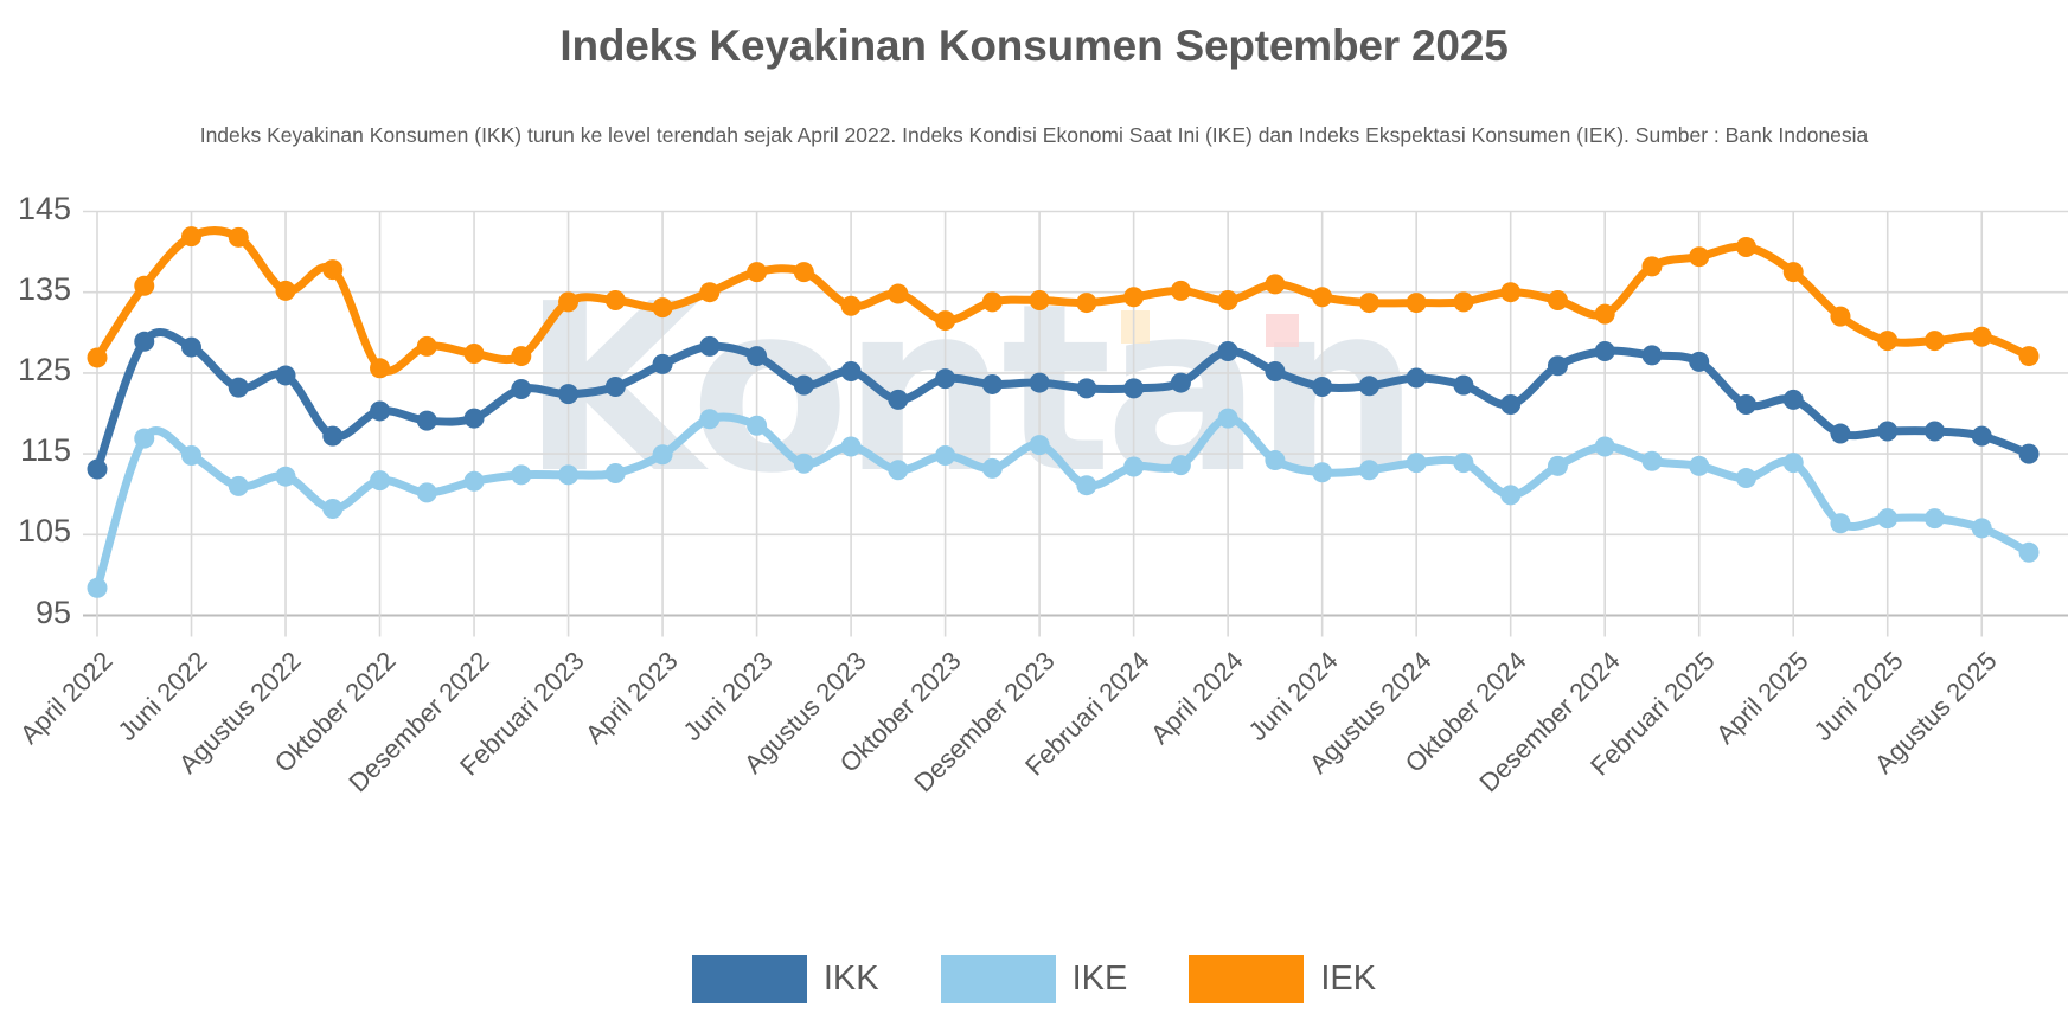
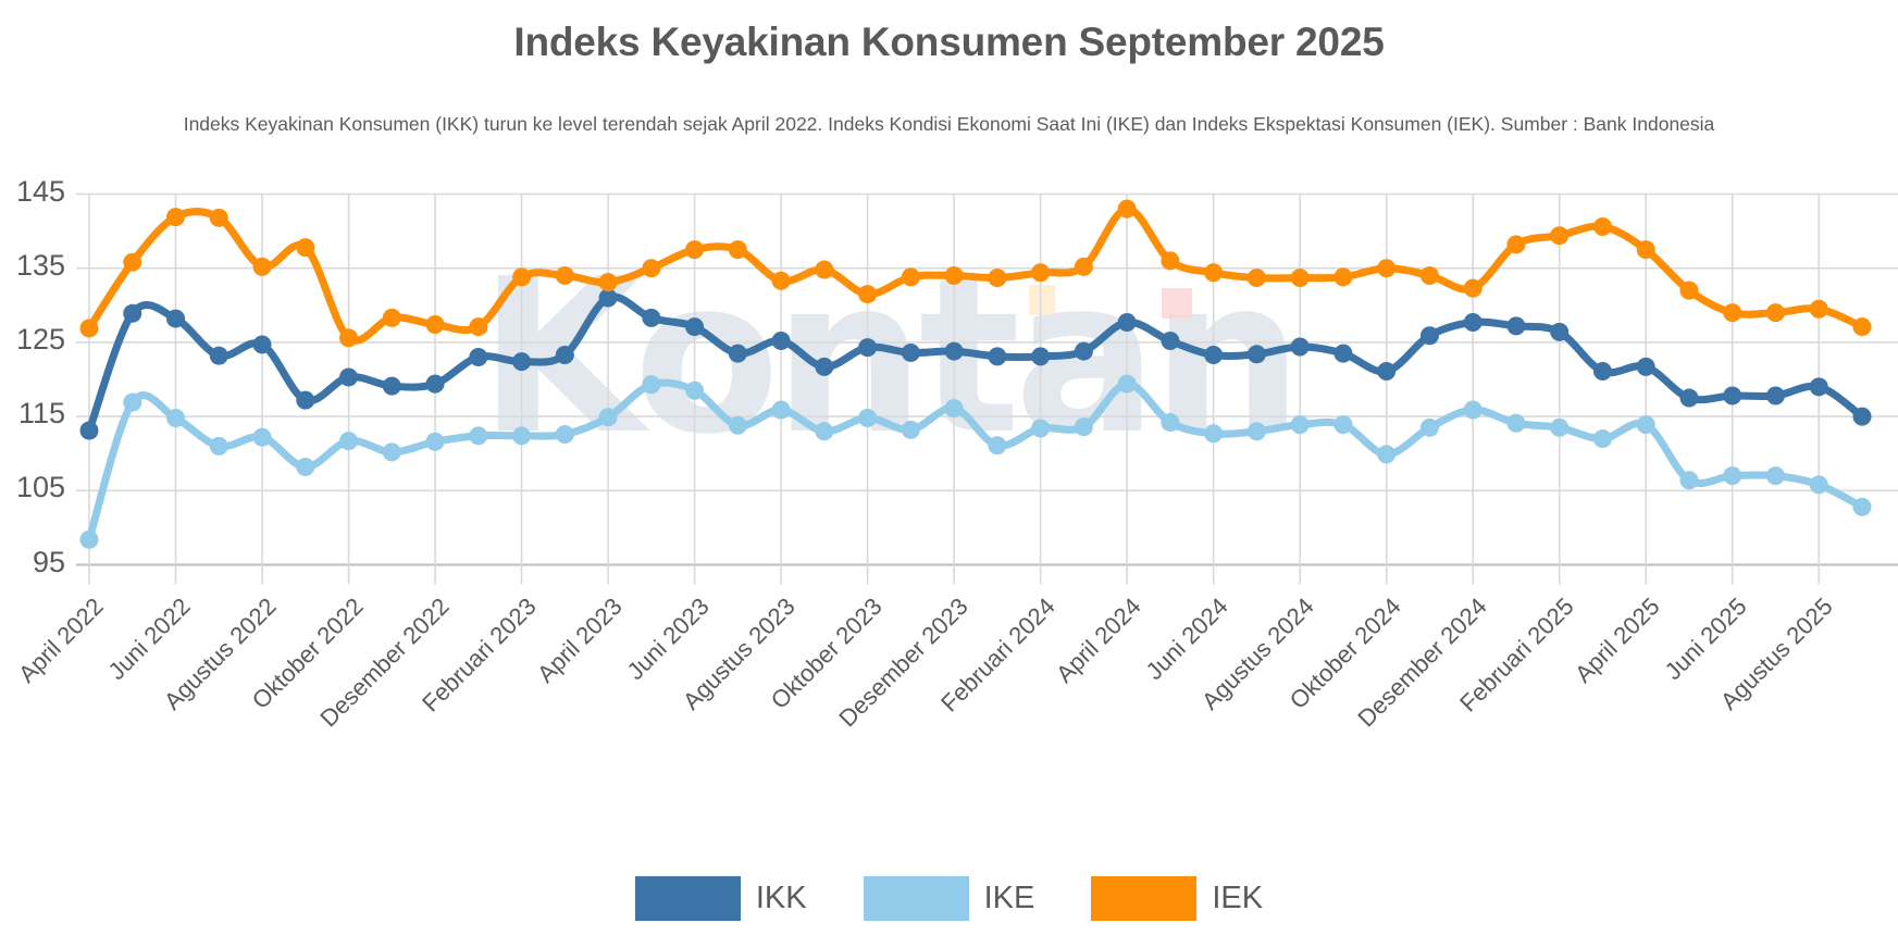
IKK/April 2023: 126 -> 131
IEK/April 2024: 134 -> 143
IKK/Agustus 2025: 117 -> 119
